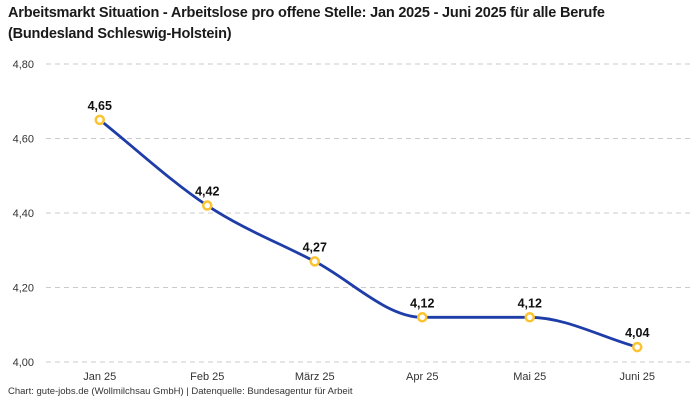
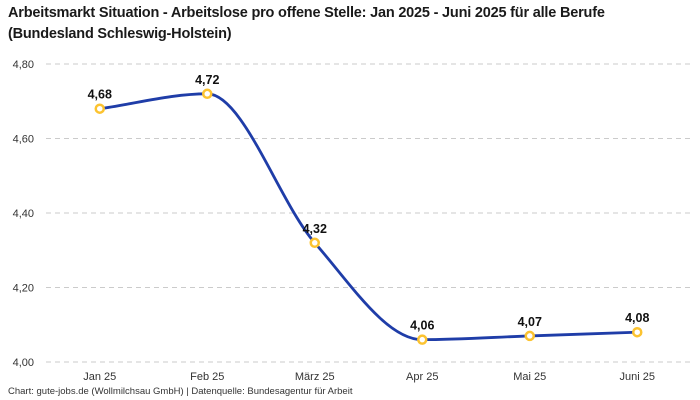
Jan 25: 4,65 -> 4,68
Feb 25: 4,42 -> 4,72
März 25: 4,27 -> 4,32
Apr 25: 4,12 -> 4,06
Mai 25: 4,12 -> 4,07
Juni 25: 4,04 -> 4,08
